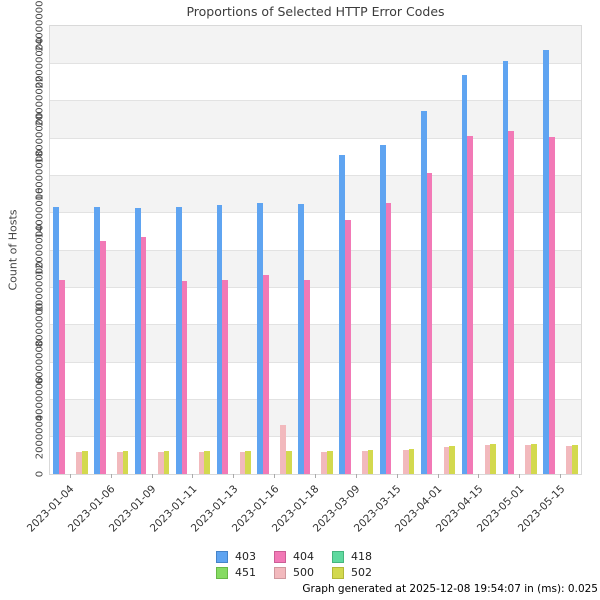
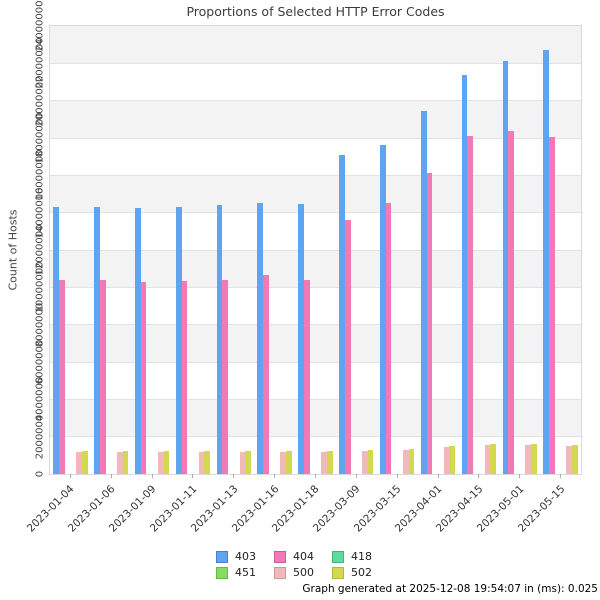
404/2023-01-06: 12500000 -> 10400000
404/2023-01-09: 12700000 -> 10300000
500/2023-01-16: 2600000 -> 1200000
